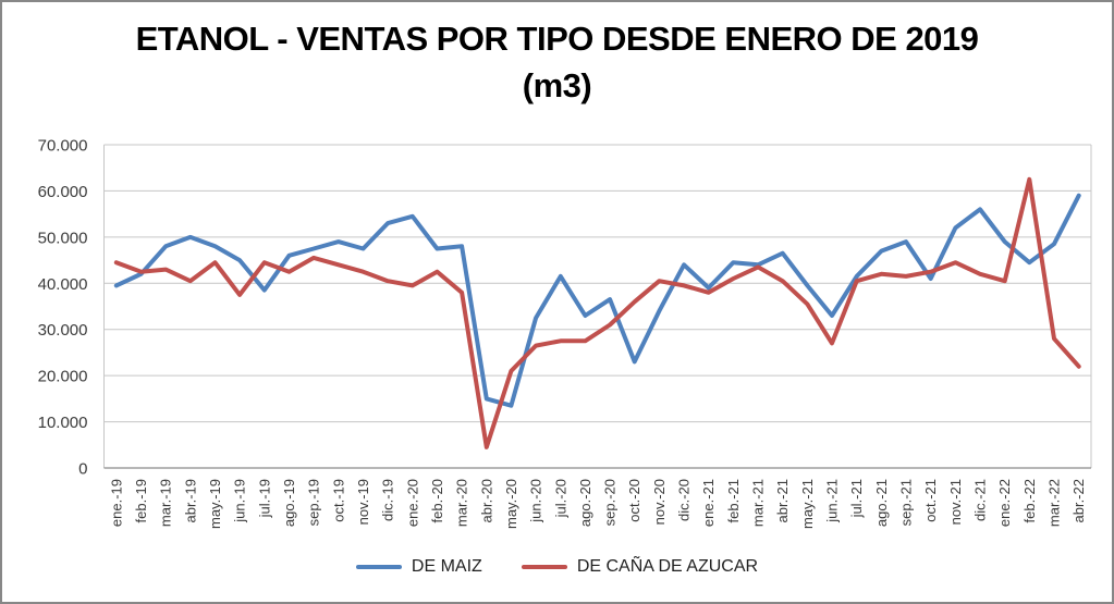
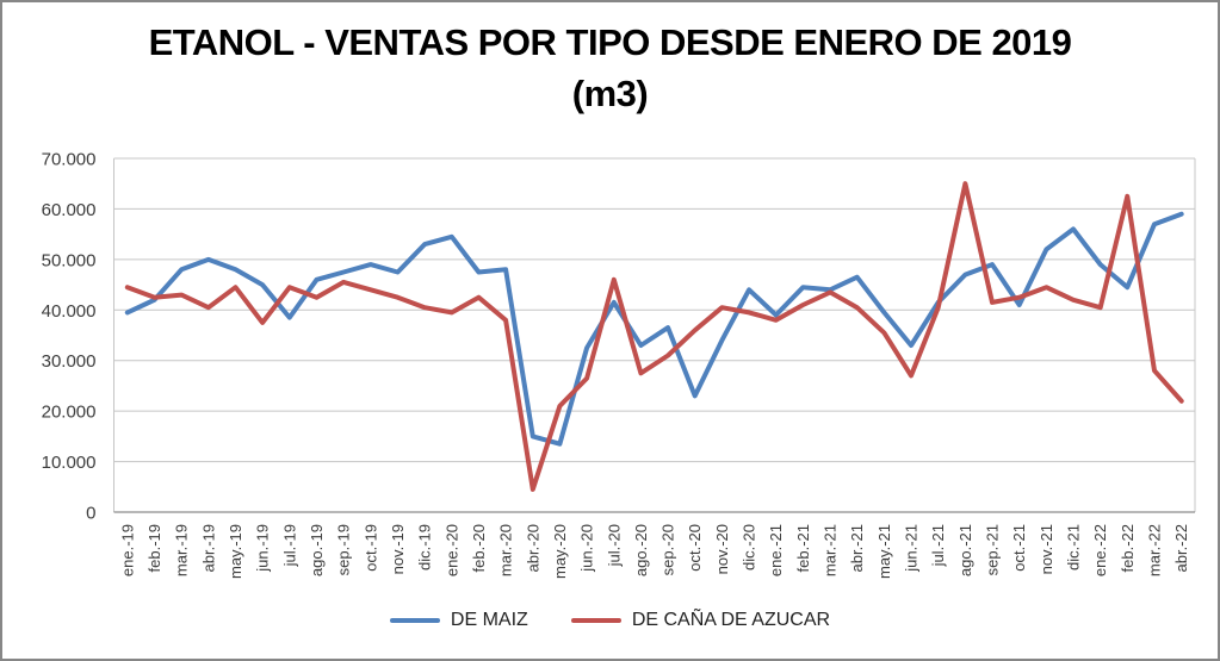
DE CAÑA DE AZUCAR/jul.-20: 28000 -> 46000
DE CAÑA DE AZUCAR/ago.-21: 42000 -> 65000
DE MAIZ/mar.-22: 48000 -> 57000
